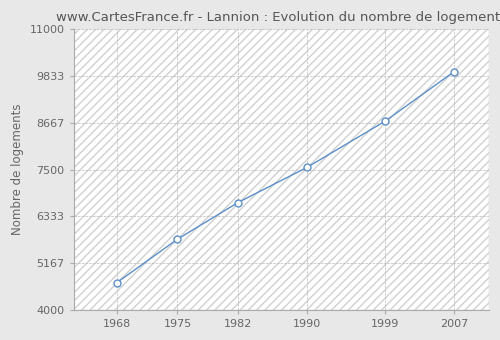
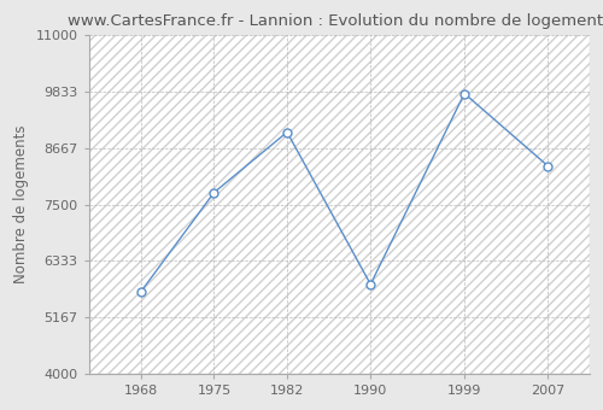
1968: 4680 -> 5700
1975: 5760 -> 7750
1982: 6680 -> 9000
1990: 7560 -> 5850
1999: 8710 -> 9800
2007: 9950 -> 8300
